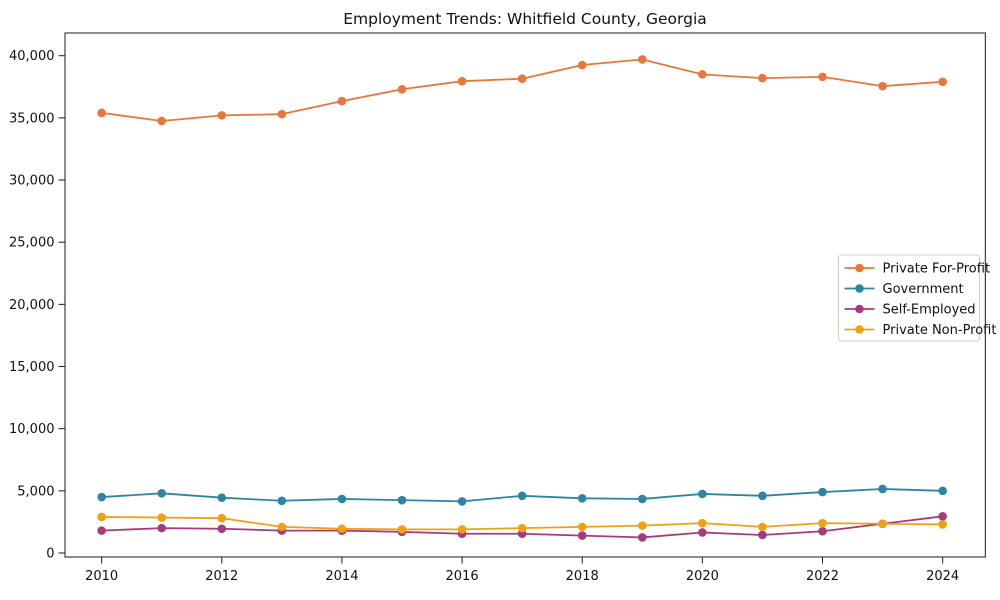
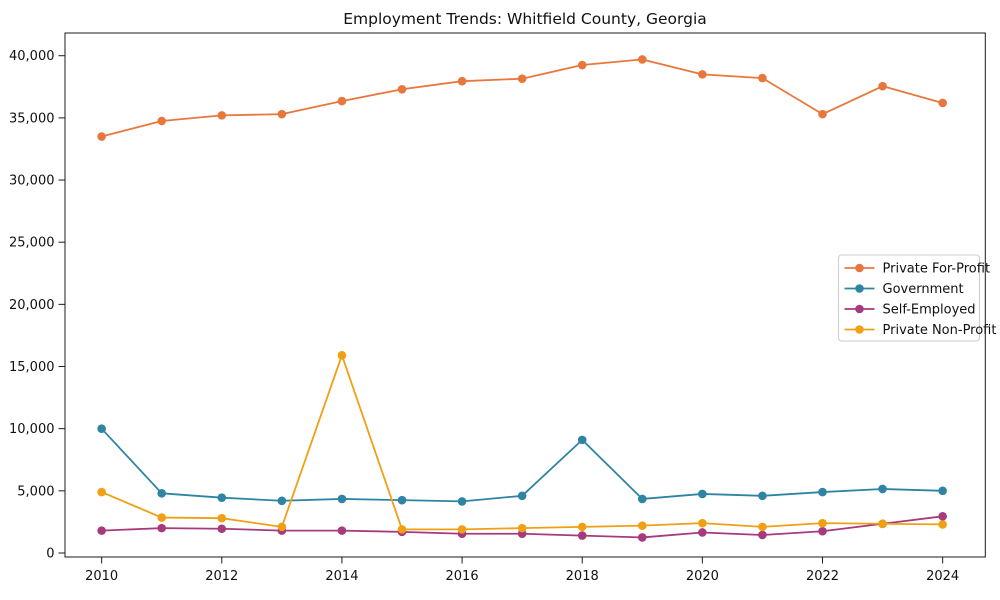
Private For-Profit/2010: 35400 -> 33500
Government/2010: 4500 -> 10000
Private Non-Profit/2010: 2900 -> 4900
Private Non-Profit/2014: 2000 -> 15900
Government/2018: 4400 -> 9100
Private For-Profit/2022: 38300 -> 35300
Private For-Profit/2024: 37900 -> 36200
